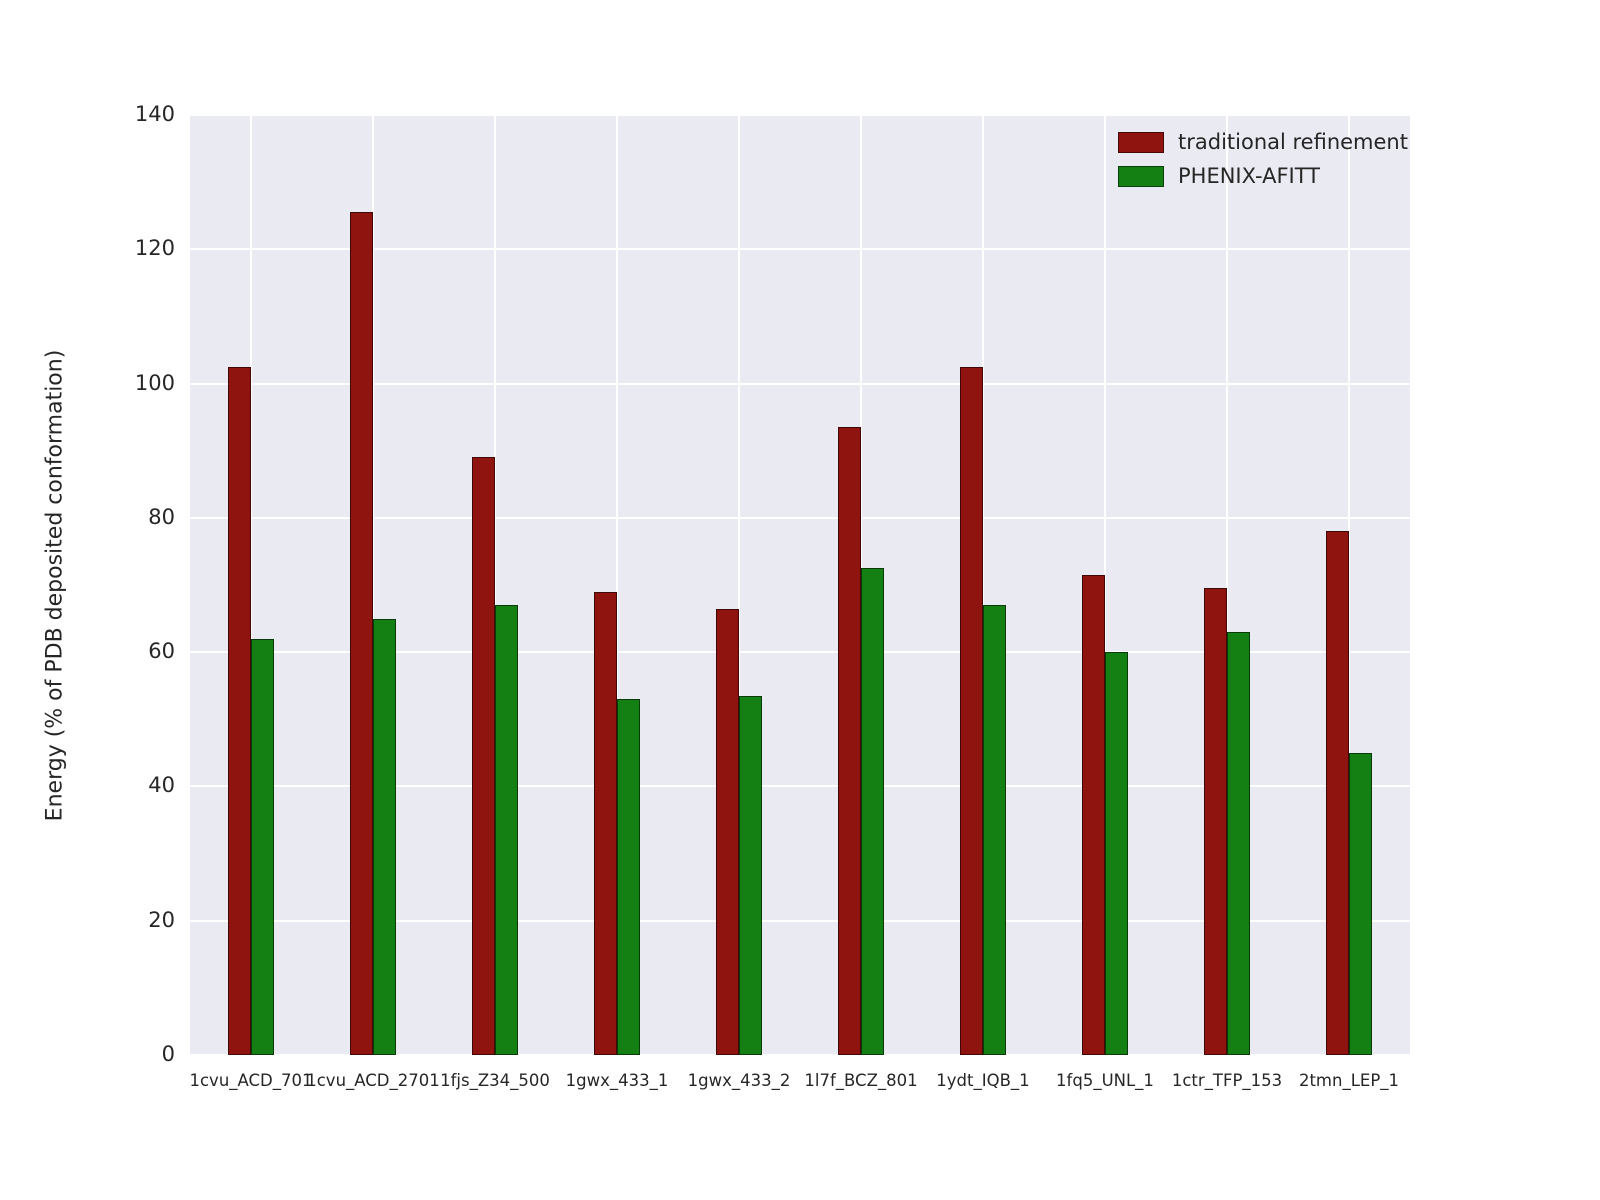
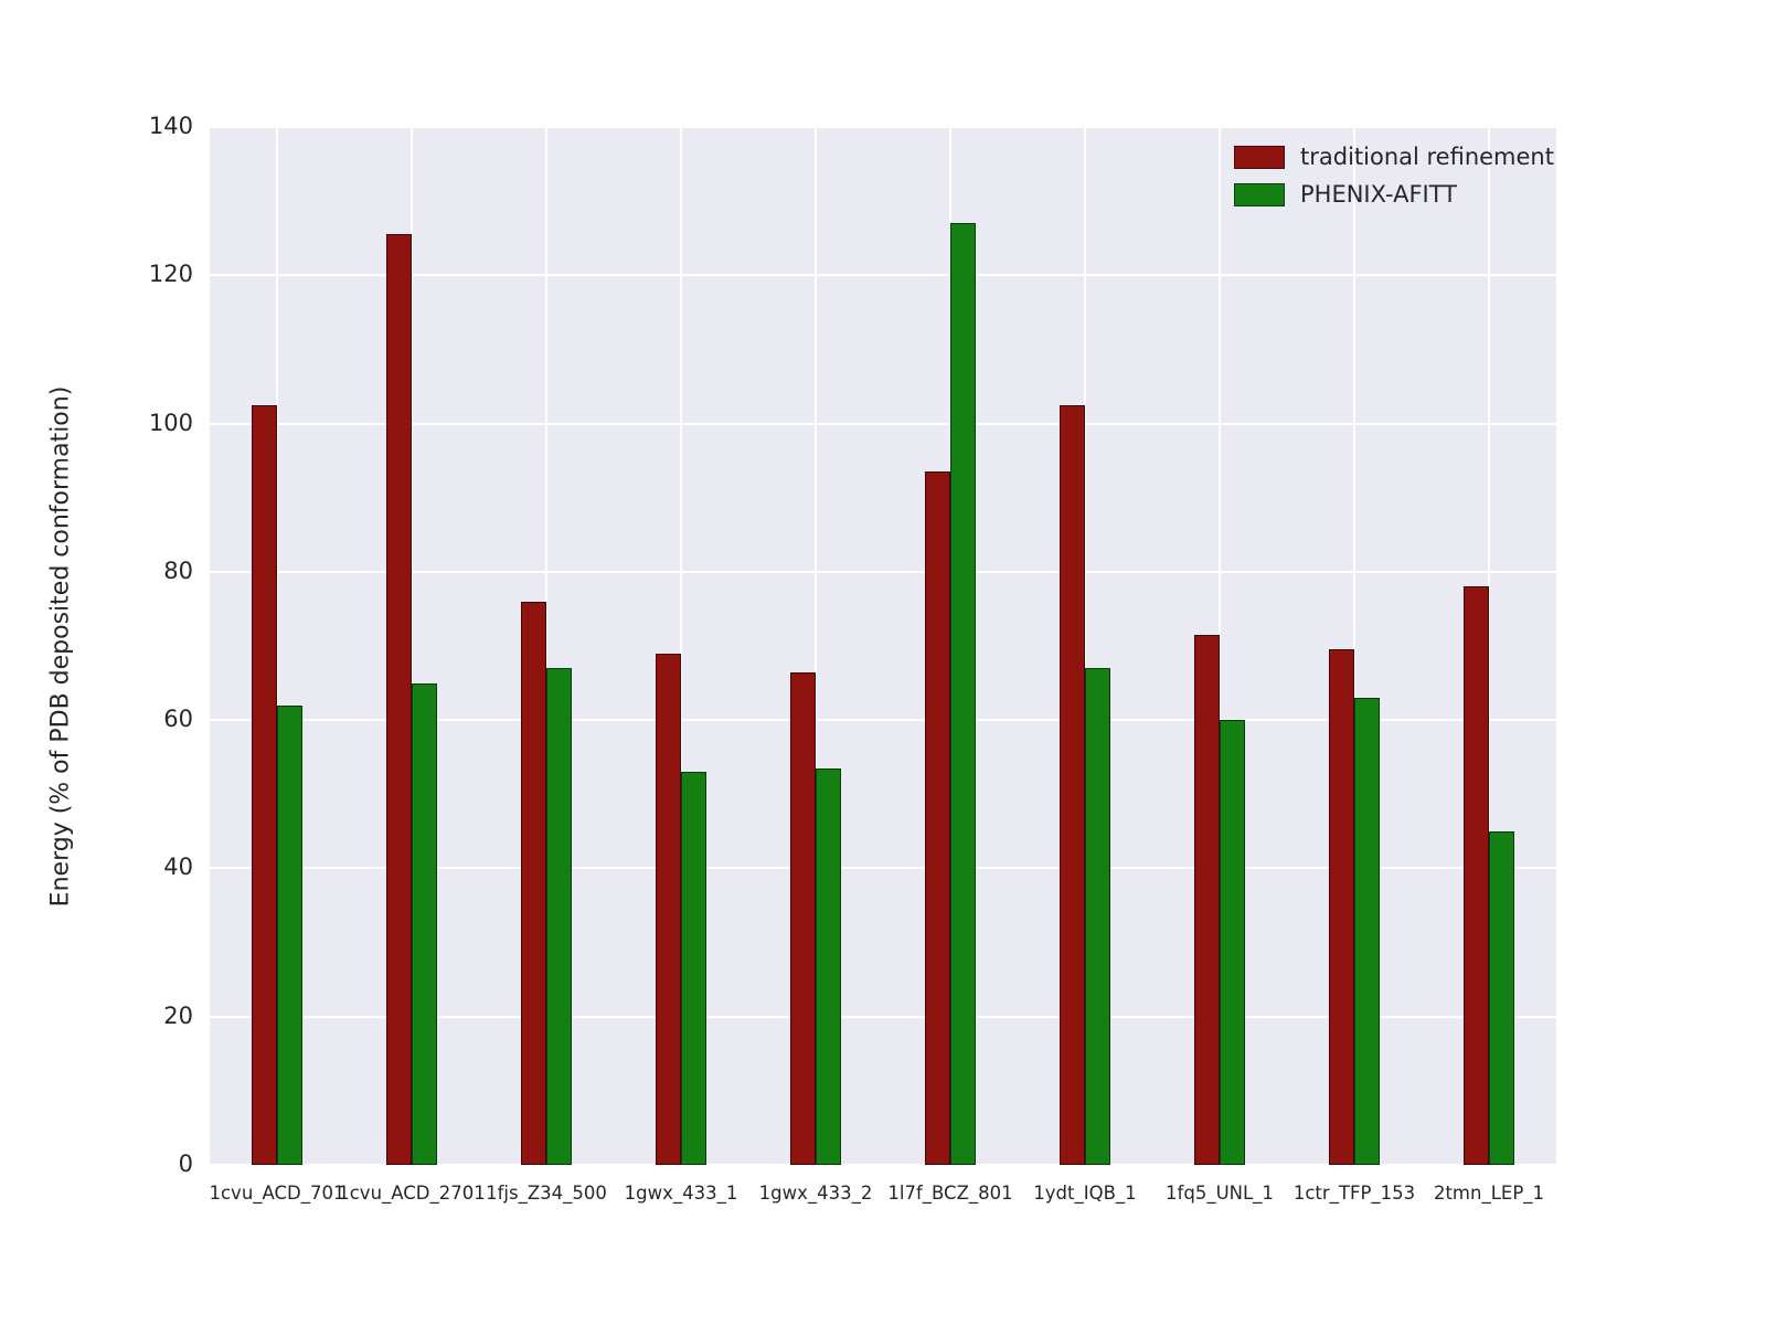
traditional refinement/1fjs_Z34_500: 89 -> 76
PHENIX-AFITT/1l7f_BCZ_801: 72 -> 127
